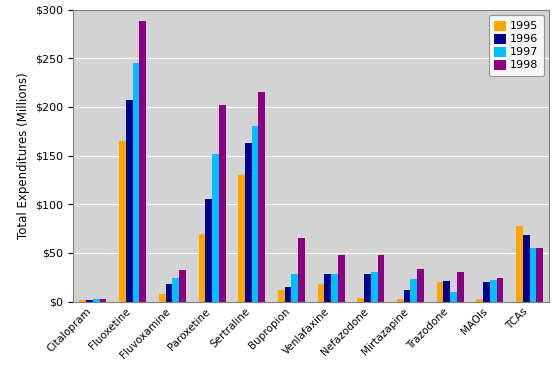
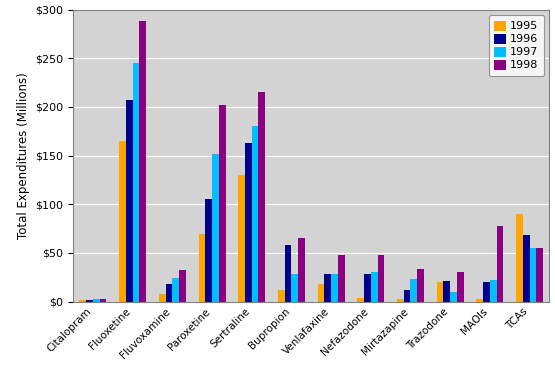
1996/Bupropion: $15 -> $58
1998/MAOIs: $24 -> $78
1995/TCAs: $78 -> $90
